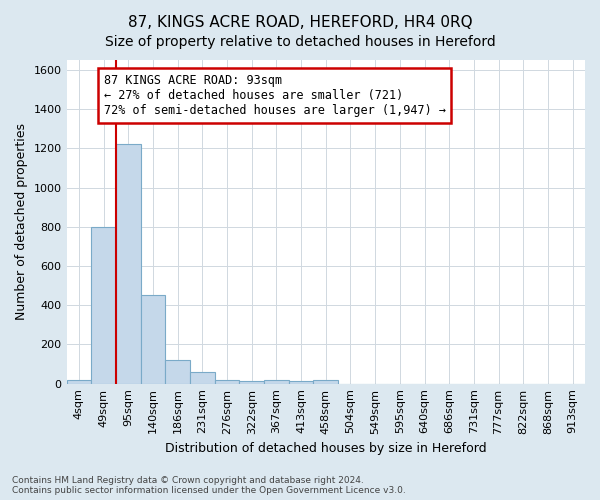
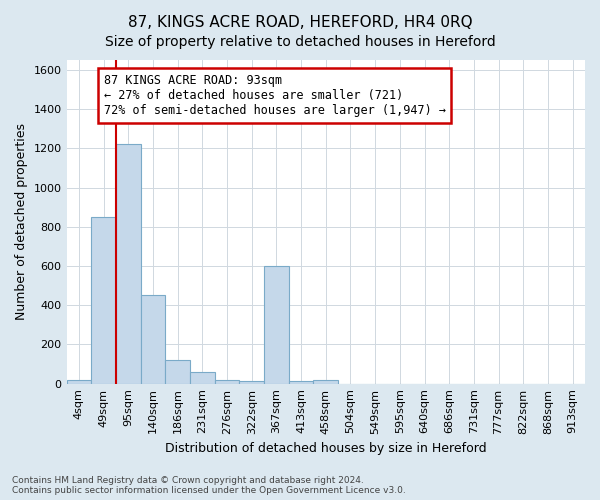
49sqm: 800 -> 850
367sqm: 20 -> 600
